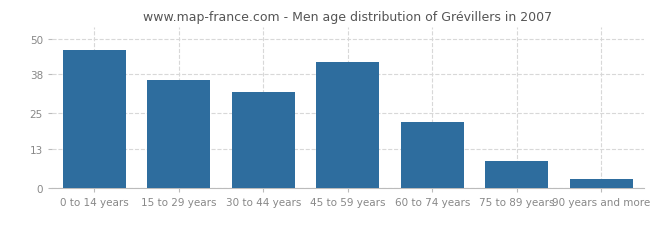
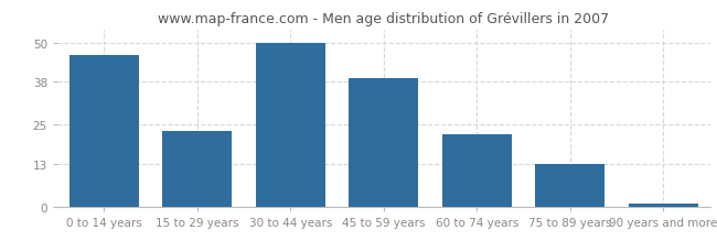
15 to 29 years: 36 -> 23
30 to 44 years: 32 -> 50
45 to 59 years: 42 -> 39
75 to 89 years: 9 -> 13
90 years and more: 3 -> 1
